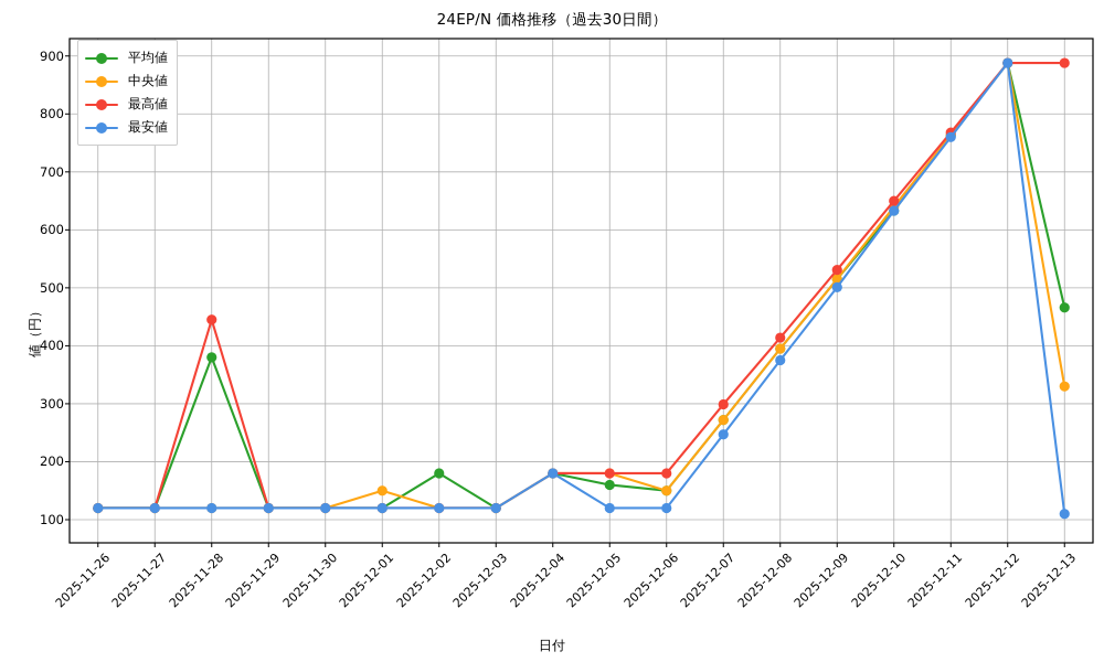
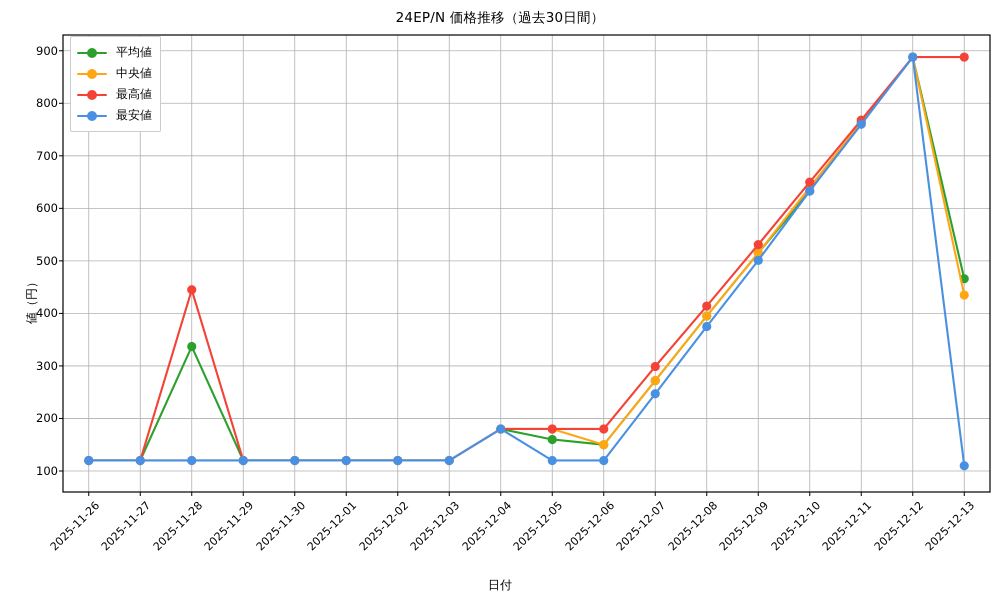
平均値/2025-11-28: 380 -> 340
中央値/2025-12-01: 150 -> 120
平均値/2025-12-02: 180 -> 120
中央値/2025-12-13: 330 -> 440
